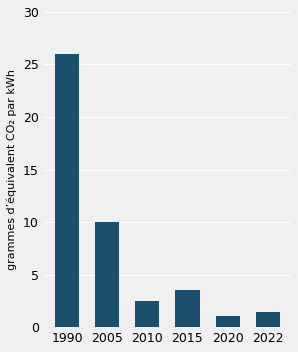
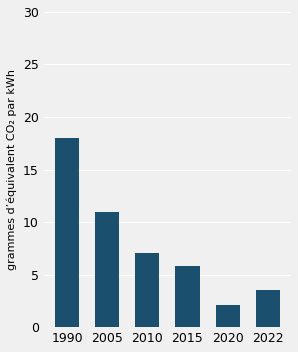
1990: 26.0 -> 18.0
2005: 10.0 -> 11.0
2010: 2.5 -> 7.1
2015: 3.5 -> 5.8
2020: 1.1 -> 2.1
2022: 1.4 -> 3.5
